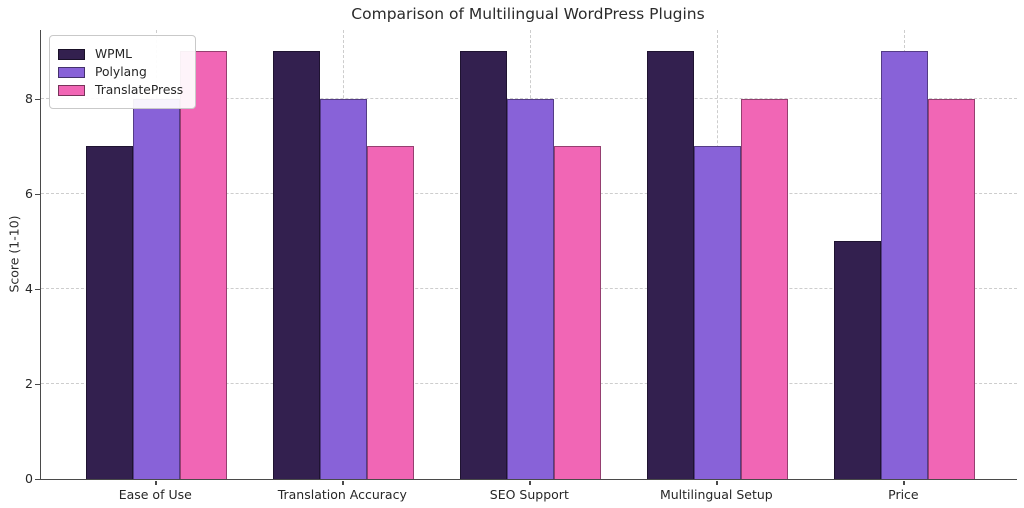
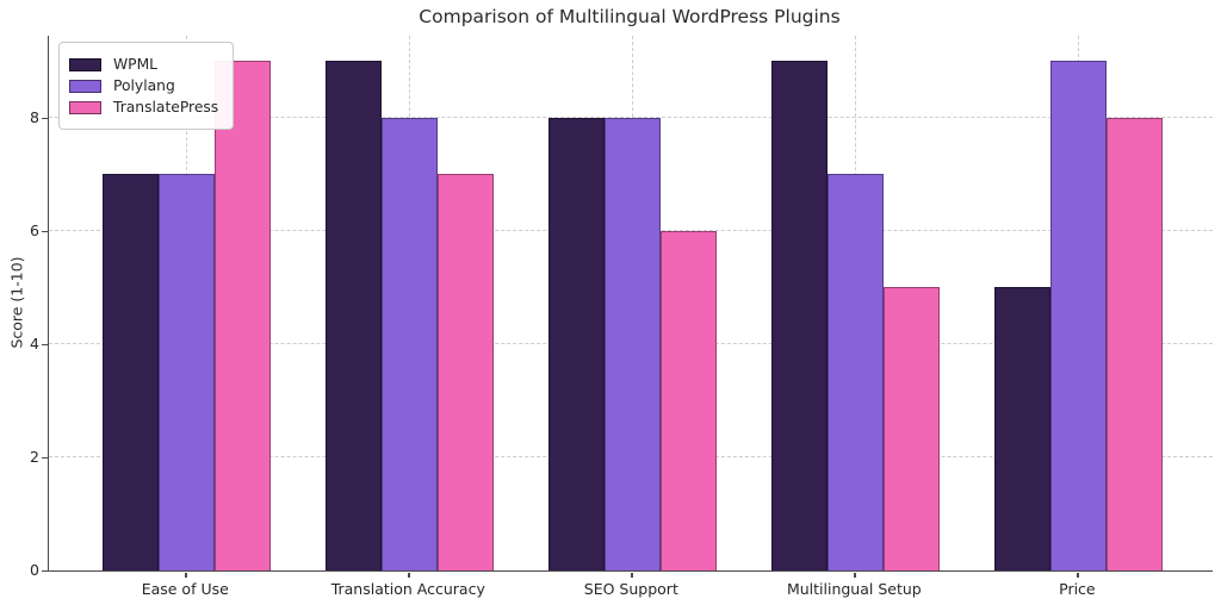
Polylang/Ease of Use: 8 -> 7
WPML/SEO Support: 9 -> 8
TranslatePress/SEO Support: 7 -> 6
TranslatePress/Multilingual Setup: 8 -> 5
